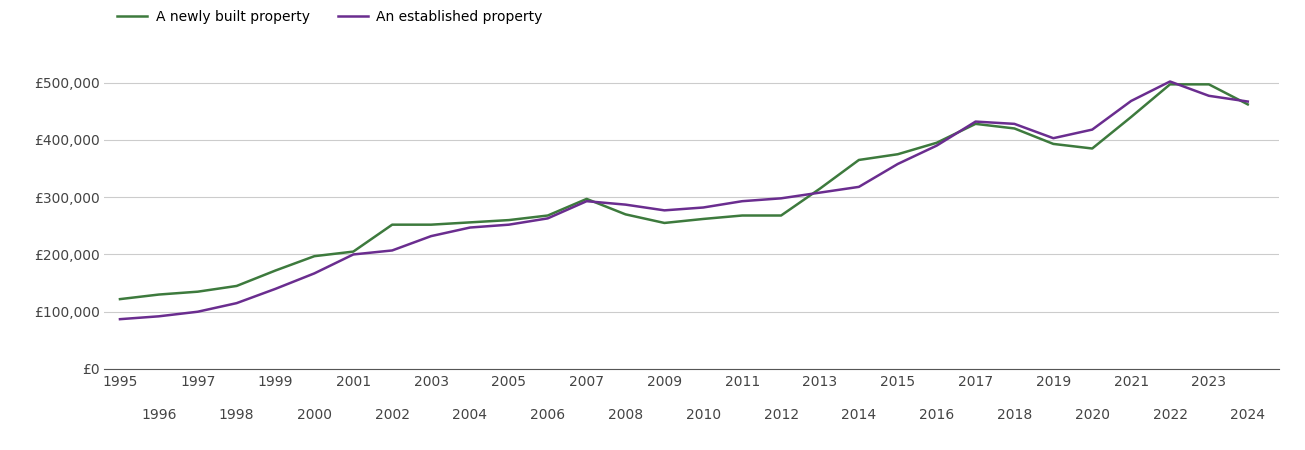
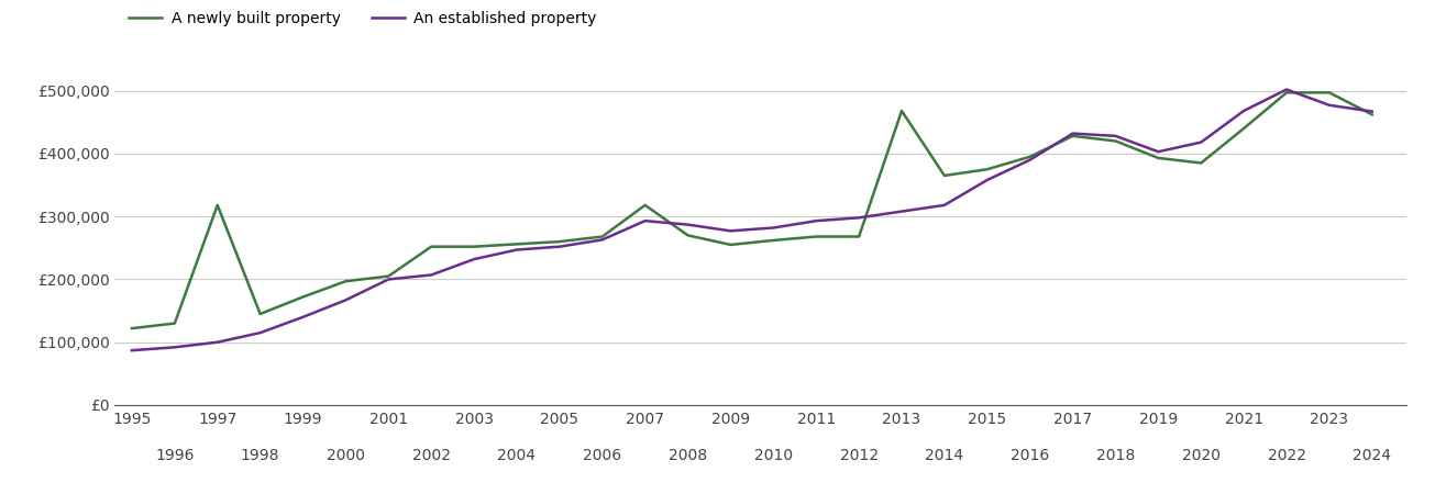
A newly built property/1997: £135,000 -> £318,000
A newly built property/2007: £297,000 -> £318,000
A newly built property/2013: £315,000 -> £468,000
